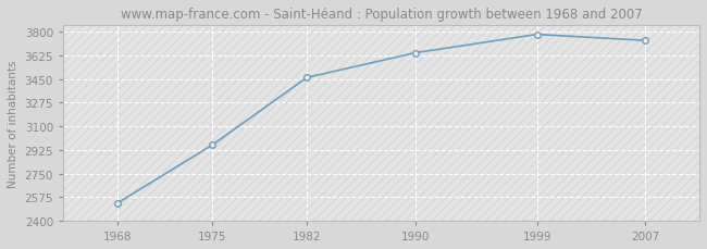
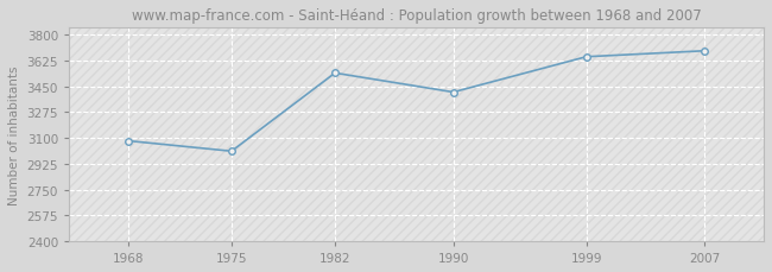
1968: 2530 -> 3080
1975: 2960 -> 3010
1982: 3460 -> 3540
1990: 3640 -> 3410
1999: 3780 -> 3650
2007: 3740 -> 3690
